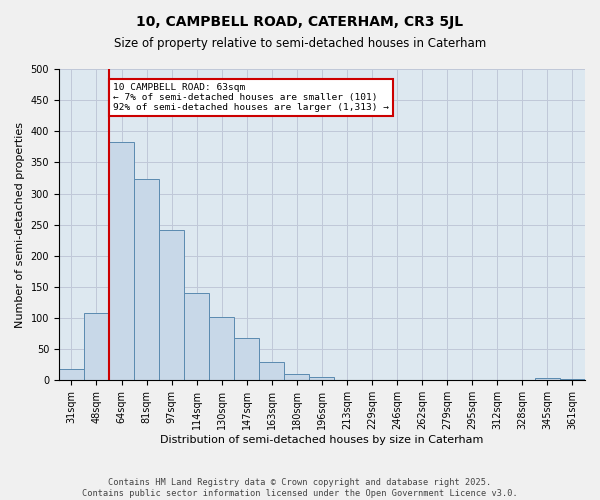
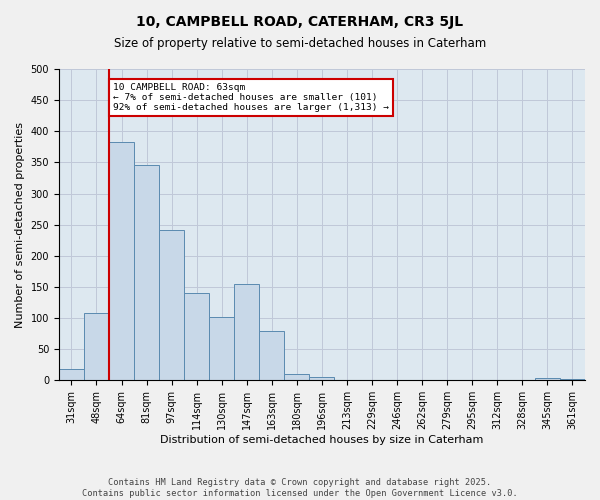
81sqm: 323 -> 346
147sqm: 68 -> 154
163sqm: 29 -> 80
